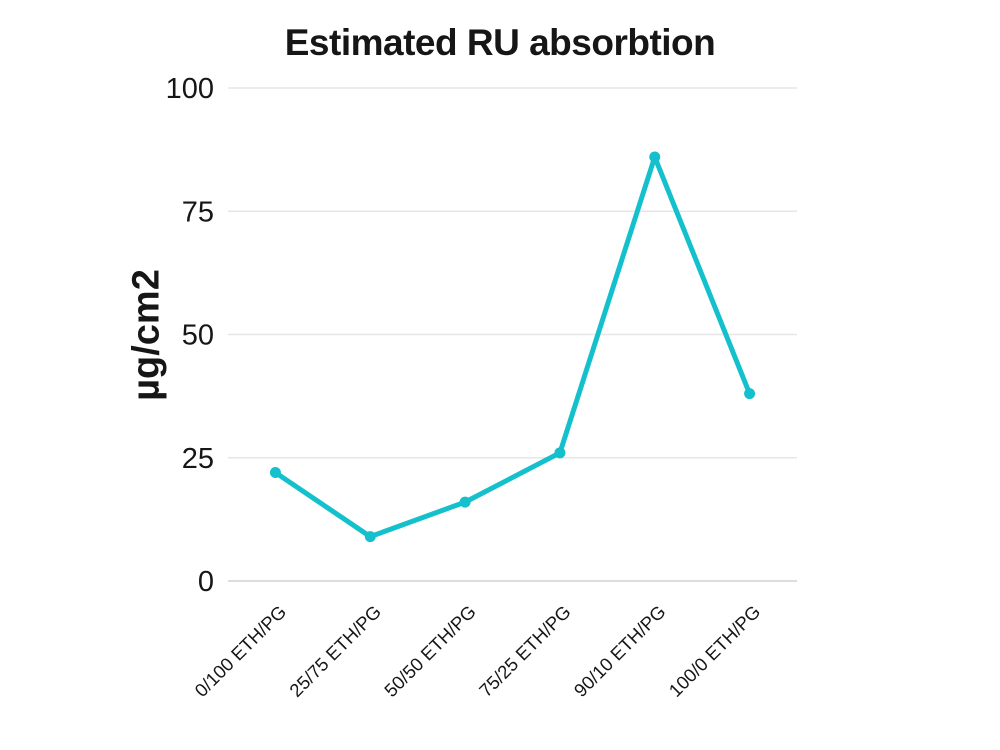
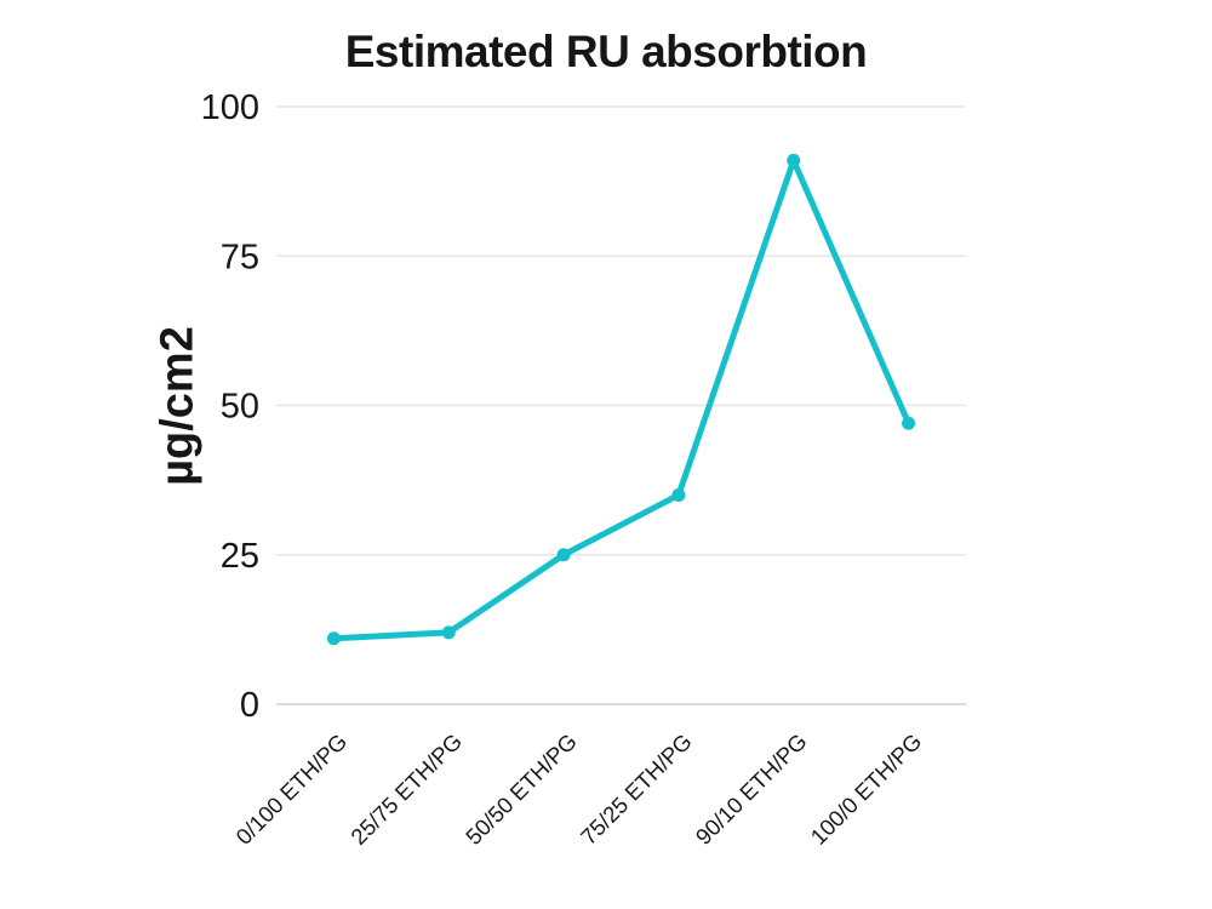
0/100 ETH/PG: 22 -> 11
25/75 ETH/PG: 9 -> 12
50/50 ETH/PG: 16 -> 25
75/25 ETH/PG: 26 -> 35
90/10 ETH/PG: 86 -> 91
100/0 ETH/PG: 38 -> 47
